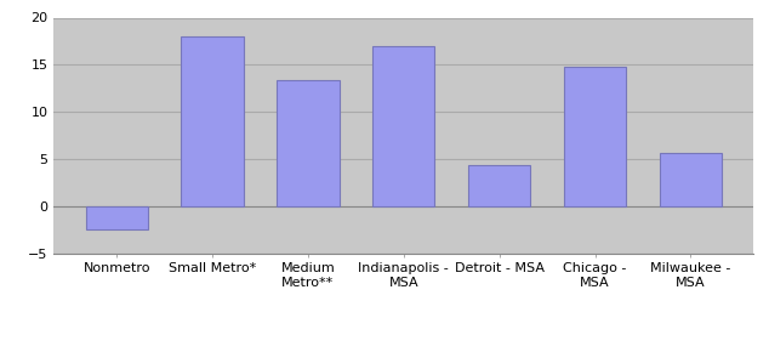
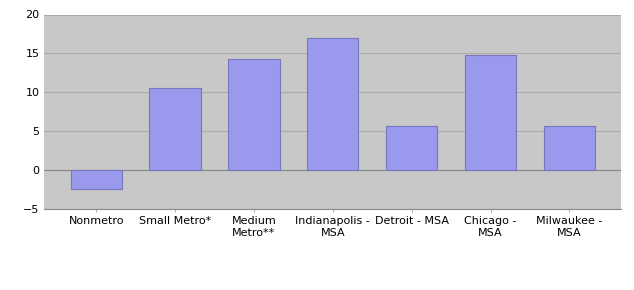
Small Metro*: 18.0 -> 10.5
Medium Metro**: 13.4 -> 14.3
Detroit - MSA: 4.4 -> 5.7
